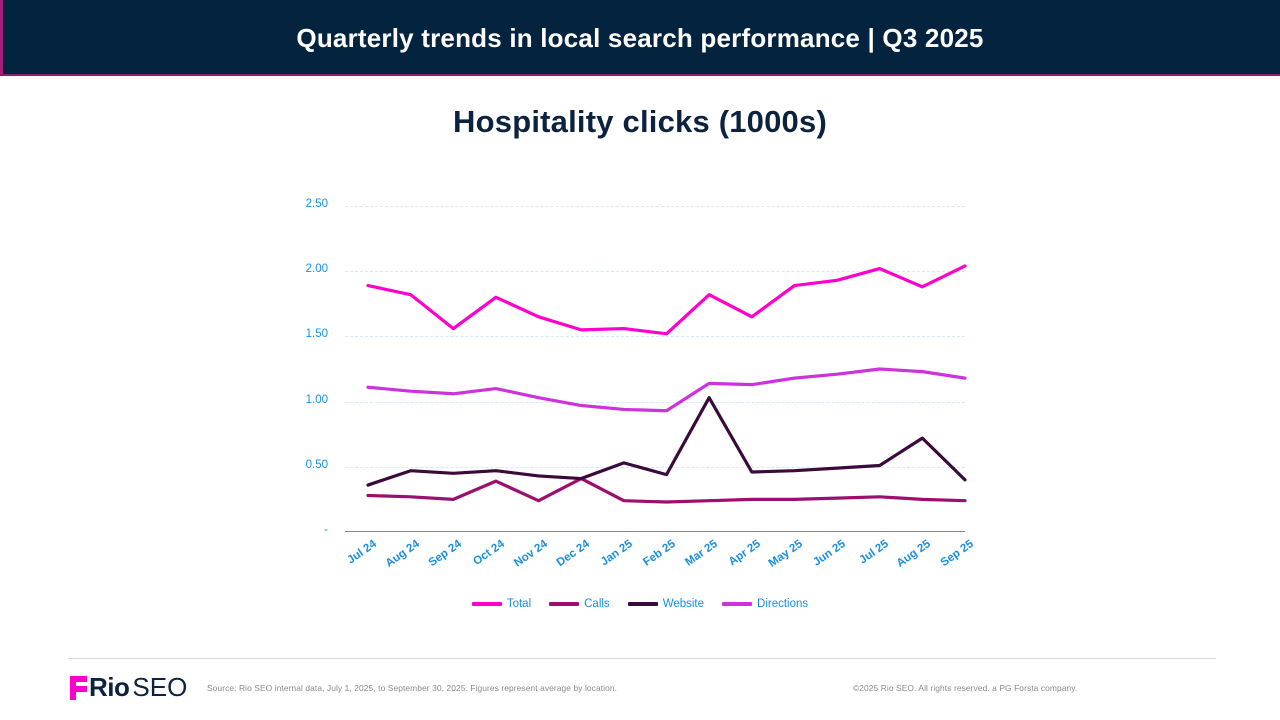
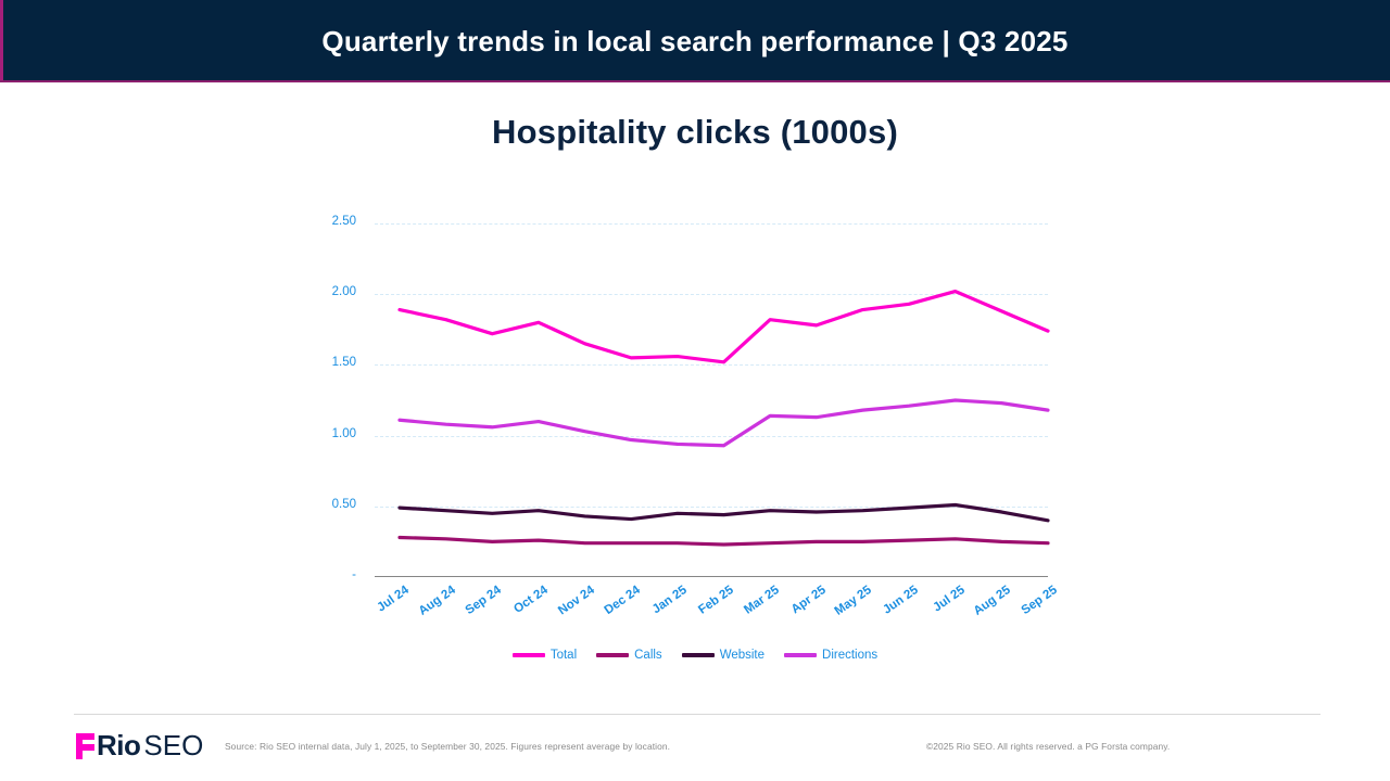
Website/Jul 24: 0.36 -> 0.49
Total/Sep 24: 1.56 -> 1.72
Calls/Oct 24: 0.39 -> 0.26
Calls/Dec 24: 0.41 -> 0.24
Website/Jan 25: 0.53 -> 0.45
Website/Mar 25: 1.03 -> 0.47
Total/Apr 25: 1.65 -> 1.78
Website/Aug 25: 0.72 -> 0.46
Total/Sep 25: 2.04 -> 1.74
